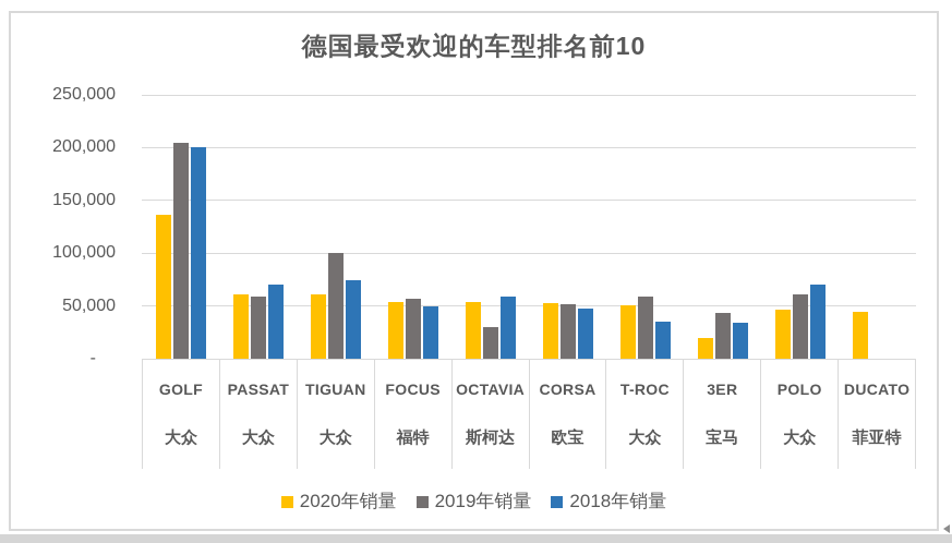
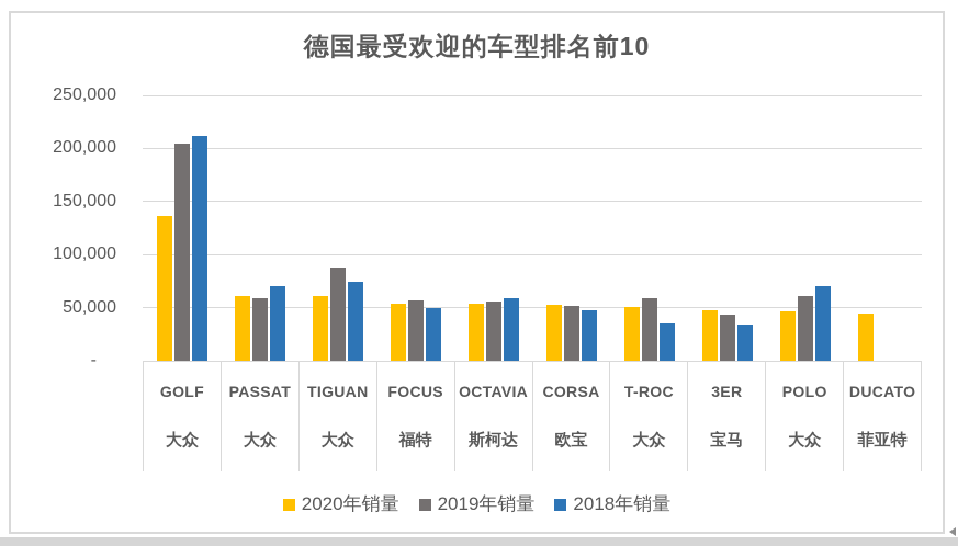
2018年销量/GOLF: 200000 -> 210000
2019年销量/TIGUAN: 100000 -> 90000
2019年销量/OCTAVIA: 30000 -> 60000
2020年销量/3ER: 20000 -> 50000
